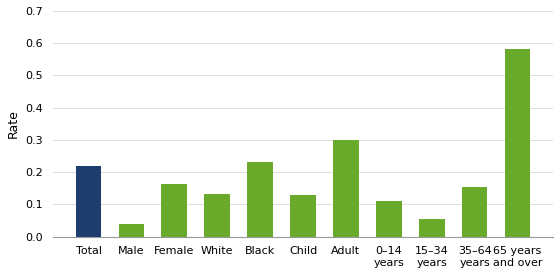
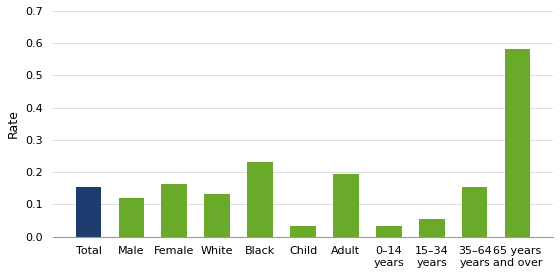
Total: 0.220 -> 0.153
Male: 0.040 -> 0.121
Child: 0.130 -> 0.032
Adult: 0.300 -> 0.193
0–14 years: 0.110 -> 0.032
